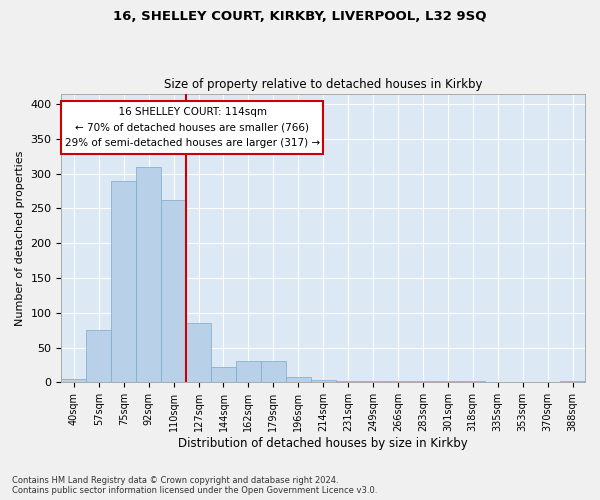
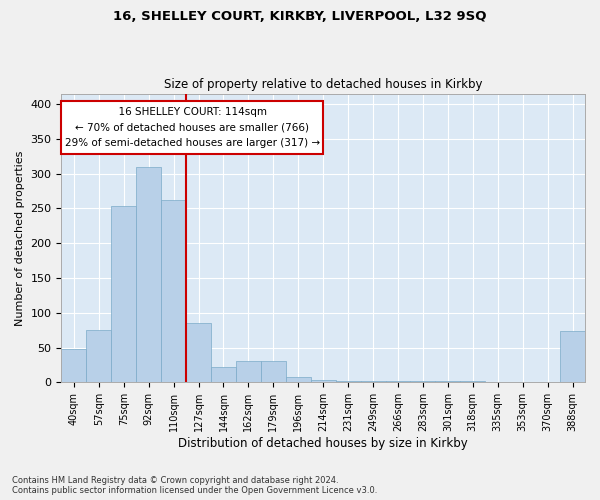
40sqm: 5 -> 48
75sqm: 290 -> 254
388sqm: 2 -> 74
